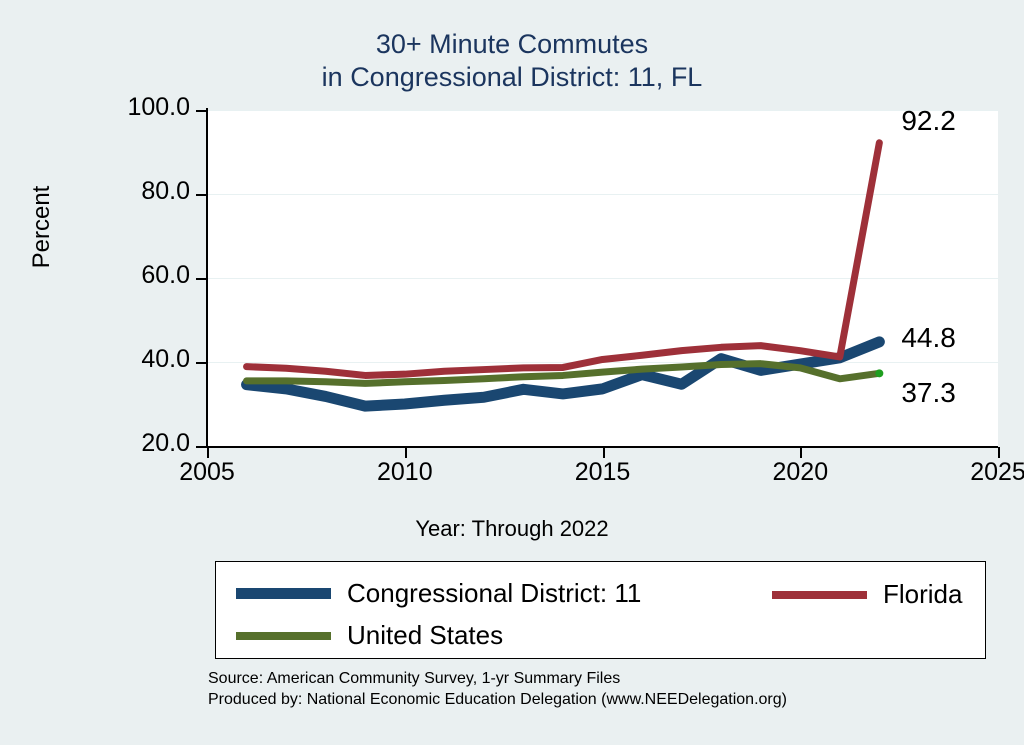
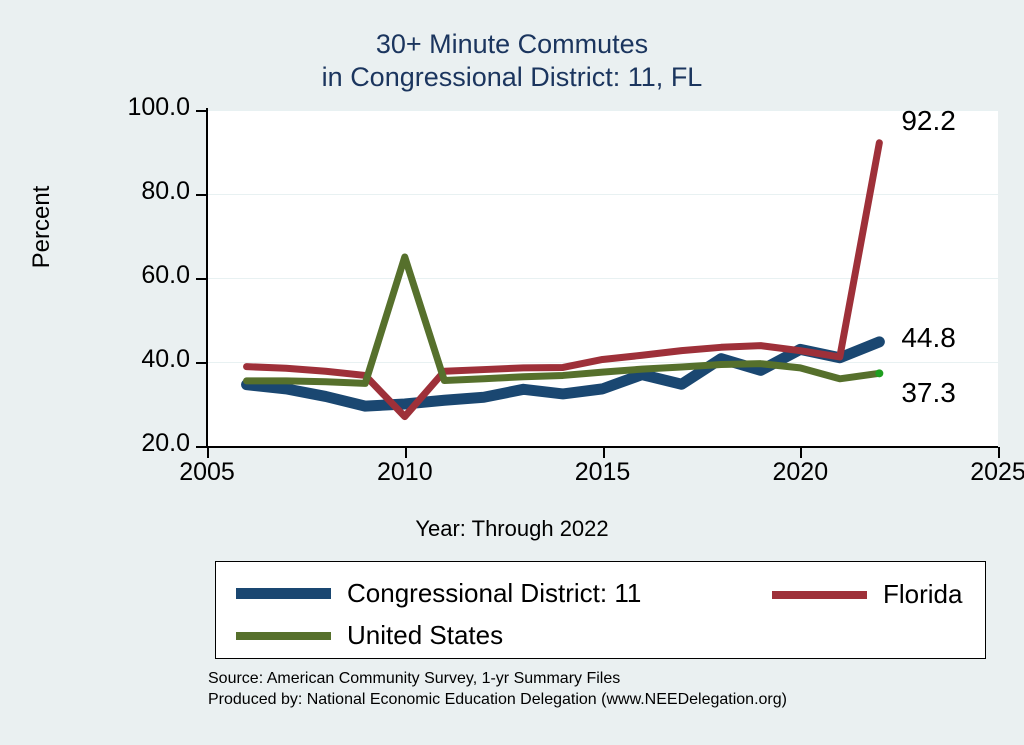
Florida/2010: 37 -> 27
United States/2010: 35 -> 65
Congressional District: 11/2020: 40 -> 43
